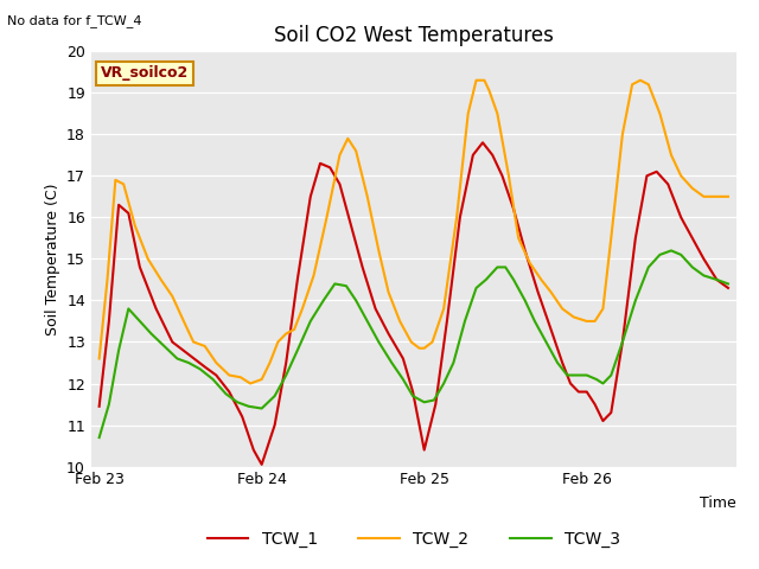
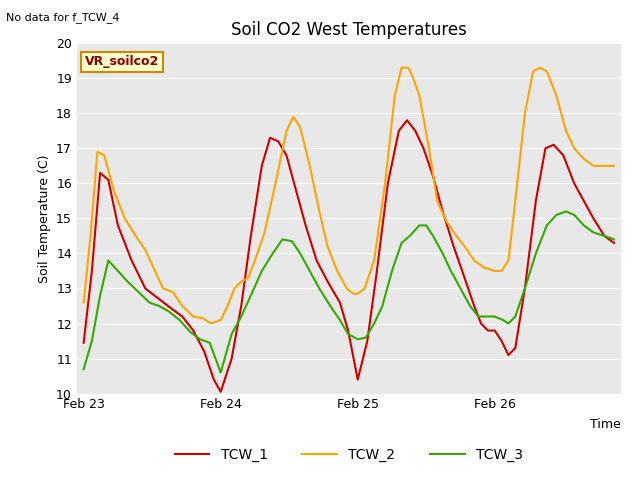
TCW_3/Feb 24: 11.40 -> 10.60
